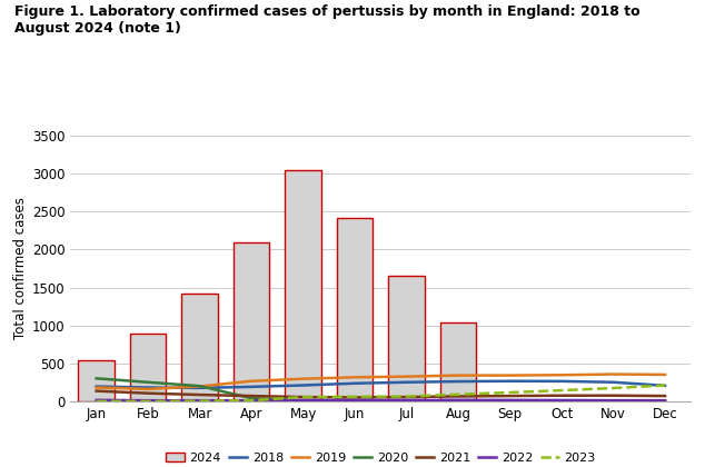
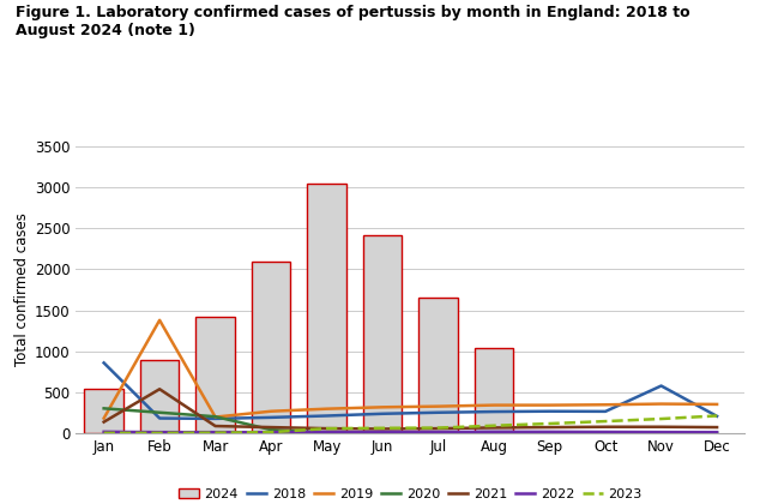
2018/Jan: 200 -> 860
2019/Feb: 160 -> 1380
2021/Feb: 110 -> 540
2018/Nov: 260 -> 580
